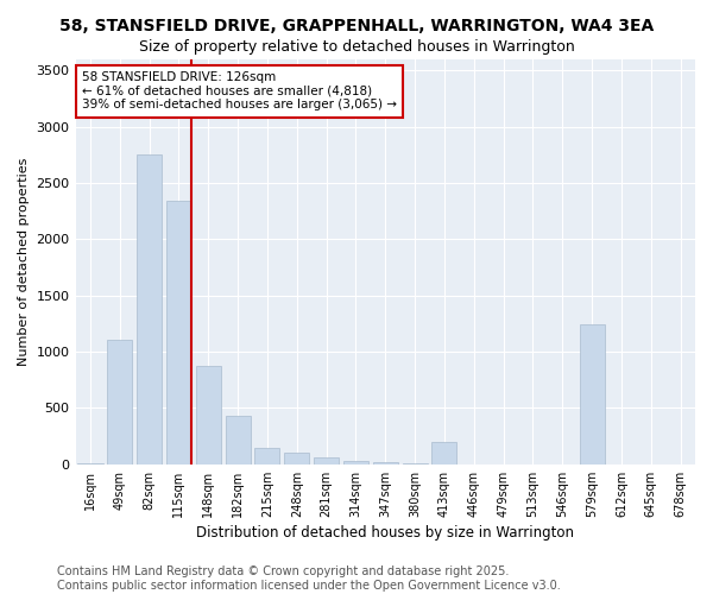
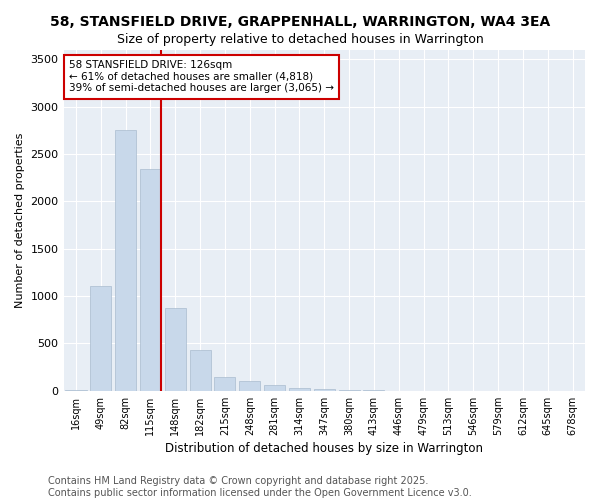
413sqm: 200 -> 0
579sqm: 1240 -> 0
